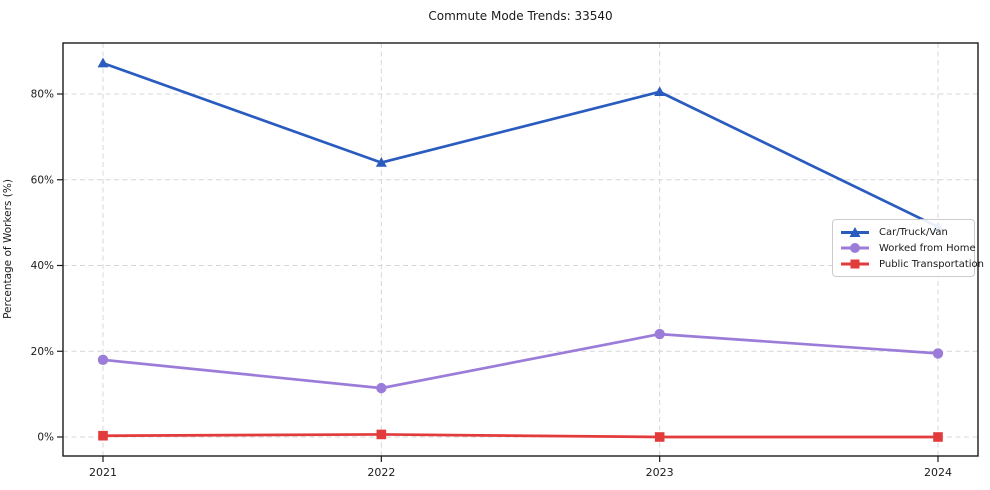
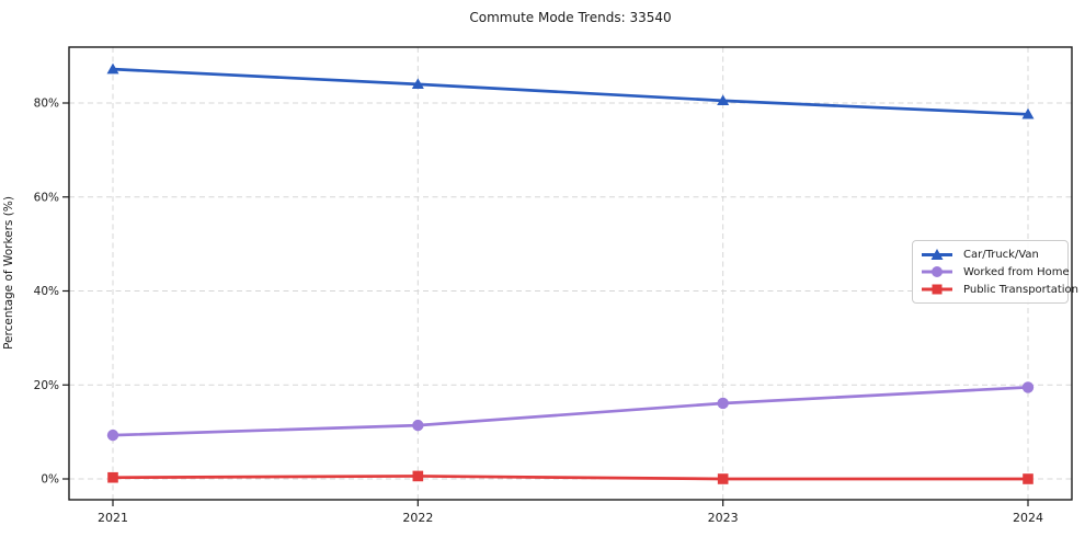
Worked from Home/2021: 18% -> 9%
Car/Truck/Van/2022: 64% -> 84%
Worked from Home/2023: 24% -> 16%
Car/Truck/Van/2024: 49% -> 78%
